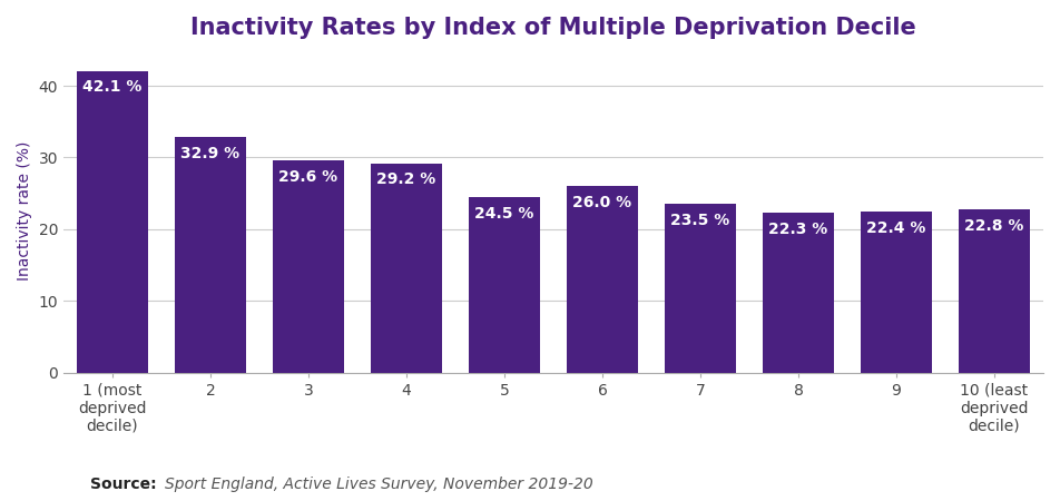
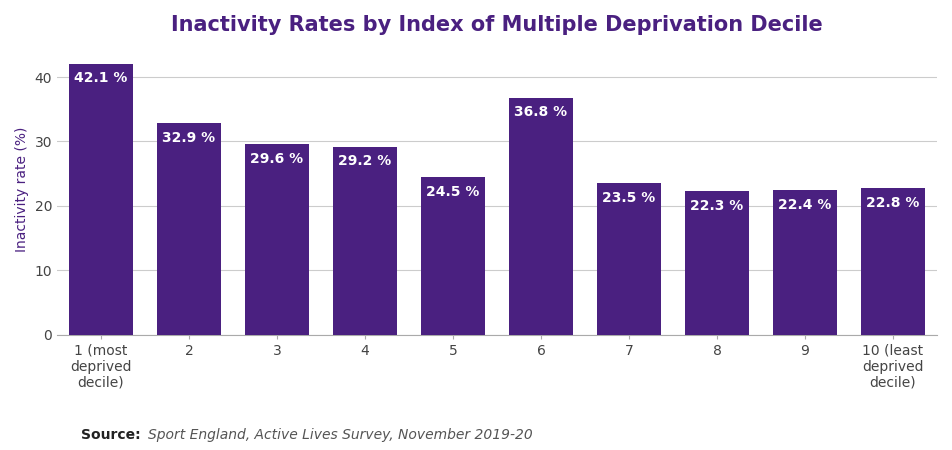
6: 26.0 -> 36.8
